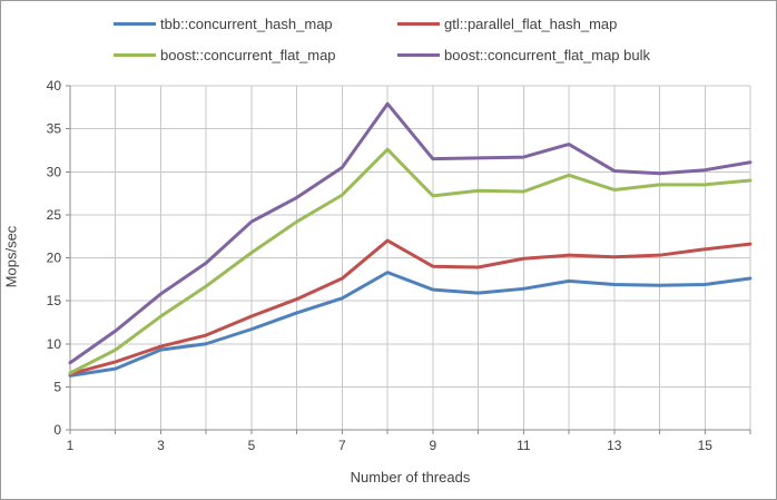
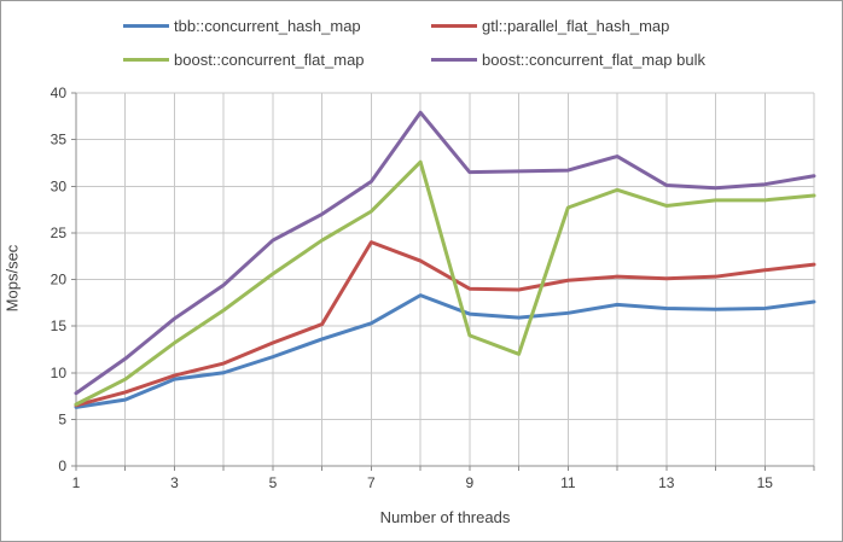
gtl::parallel_flat_hash_map/7: 18 -> 24
boost::concurrent_flat_map/9: 27 -> 14
boost::concurrent_flat_map/10: 28 -> 12
